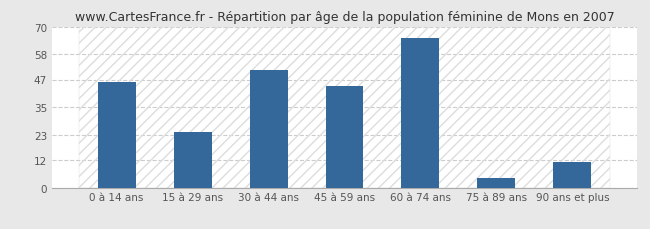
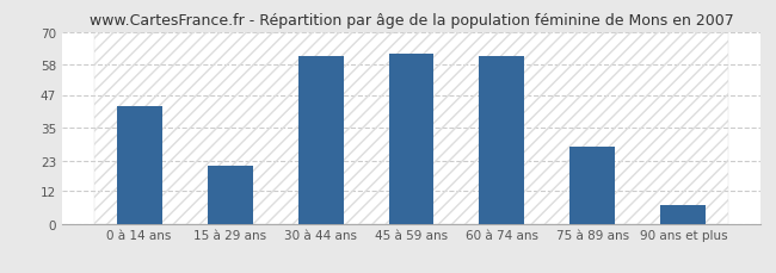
0 à 14 ans: 46 -> 43
15 à 29 ans: 24 -> 21
30 à 44 ans: 51 -> 61
45 à 59 ans: 44 -> 62
60 à 74 ans: 65 -> 61
75 à 89 ans: 4 -> 28
90 ans et plus: 11 -> 7
